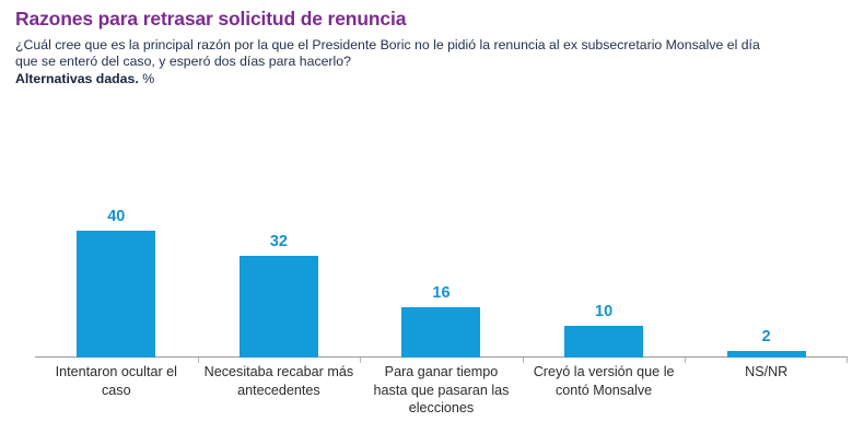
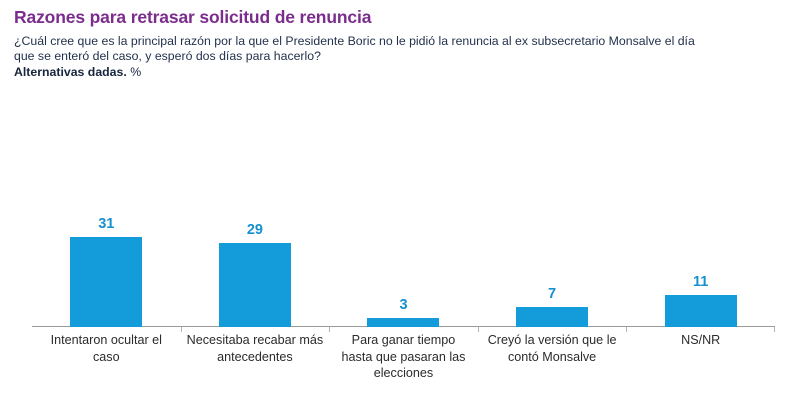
Intentaron ocultar el caso: 40 -> 31
Necesitaba recabar más antecedentes: 32 -> 29
Para ganar tiempo hasta que pasaran las elecciones: 16 -> 3
Creyó la versión que le contó Monsalve: 10 -> 7
NS/NR: 2 -> 11
